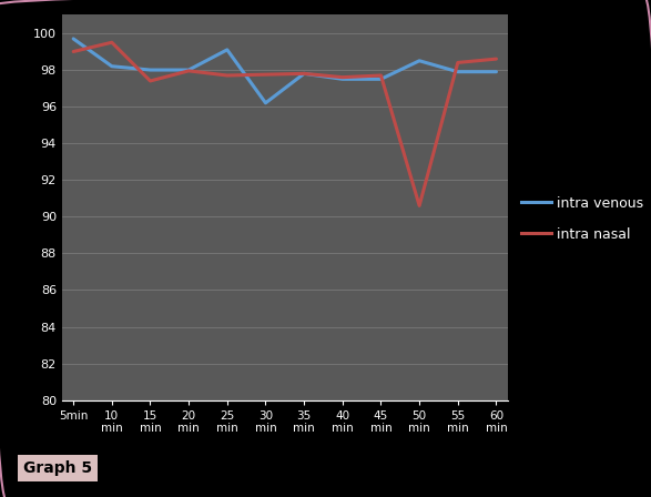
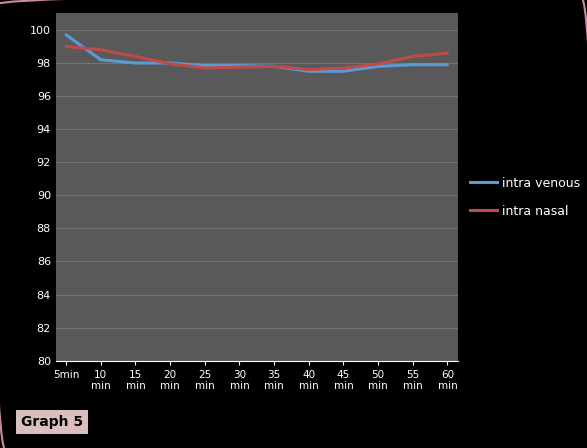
intra nasal/10 min: 99.5 -> 98.8
intra nasal/15 min: 97.4 -> 98.4
intra venous/25 min: 99.1 -> 97.8
intra venous/30 min: 96.2 -> 97.8
intra venous/50 min: 98.5 -> 97.8
intra nasal/50 min: 90.6 -> 98.0
